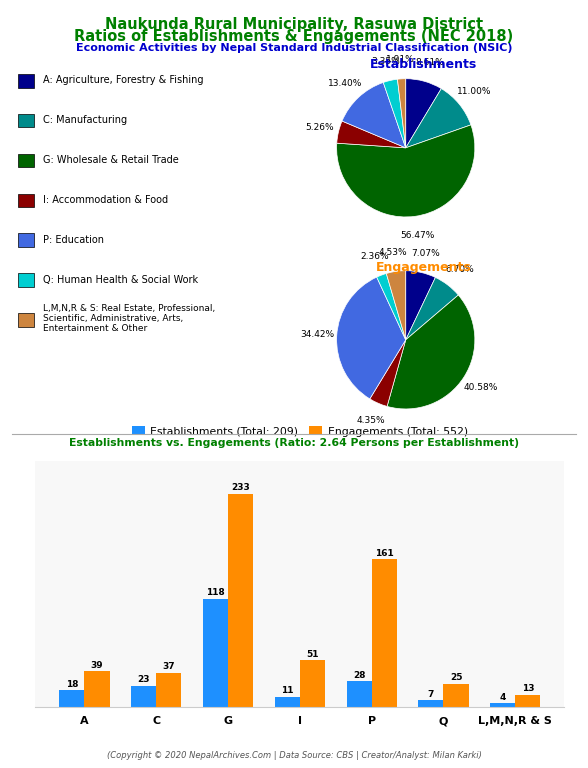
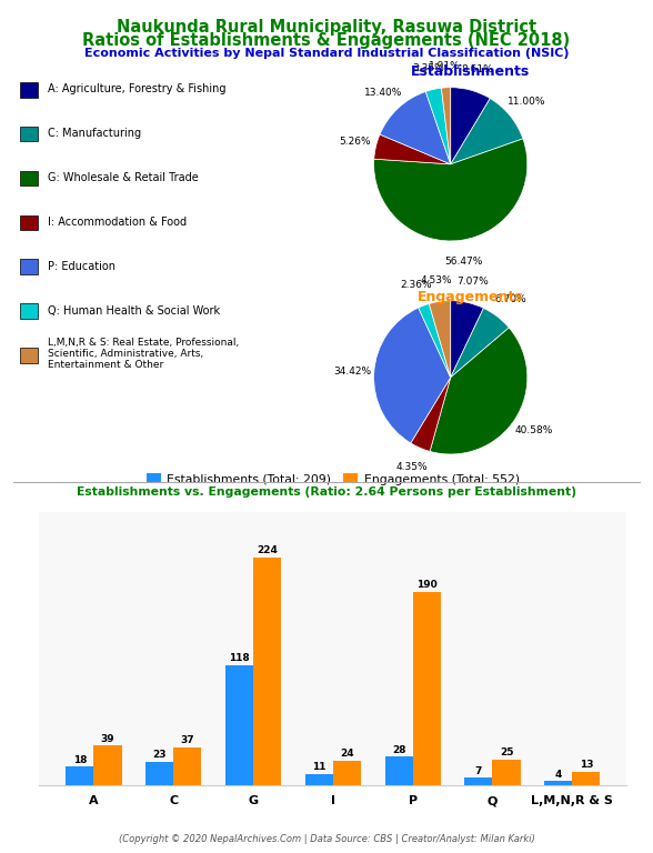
Engagements (Total: 552)/G: 233 -> 224
Engagements (Total: 552)/I: 51 -> 24
Engagements (Total: 552)/P: 161 -> 190
